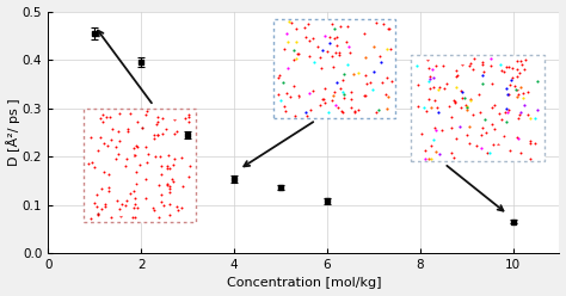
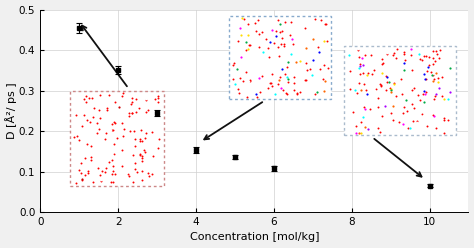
2: 0.395 -> 0.350
